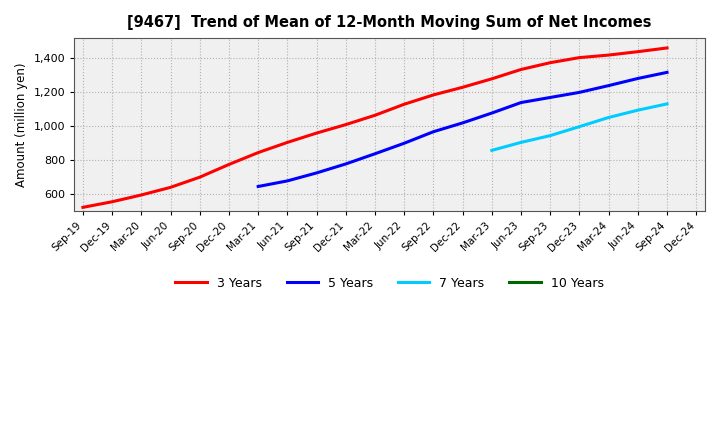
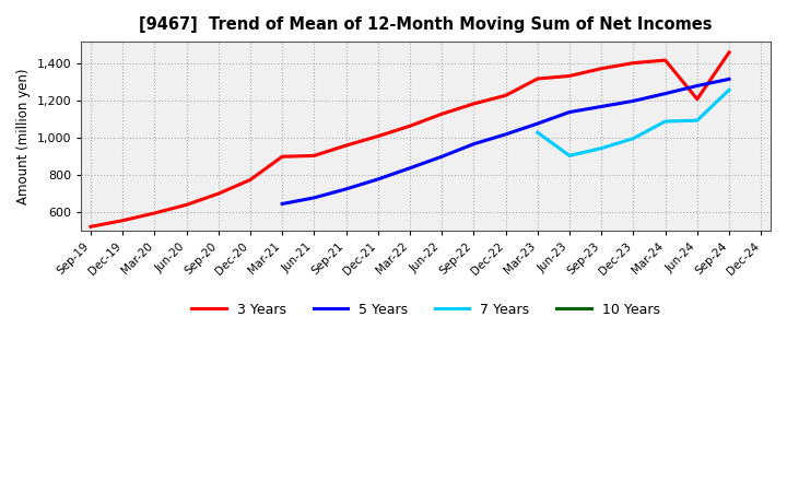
3 Years/Mar-21: 840 -> 900
3 Years/Mar-23: 1,280 -> 1,320
7 Years/Mar-23: 860 -> 1,030
7 Years/Mar-24: 1,050 -> 1,090
3 Years/Jun-24: 1,440 -> 1,210
7 Years/Sep-24: 1,130 -> 1,260
